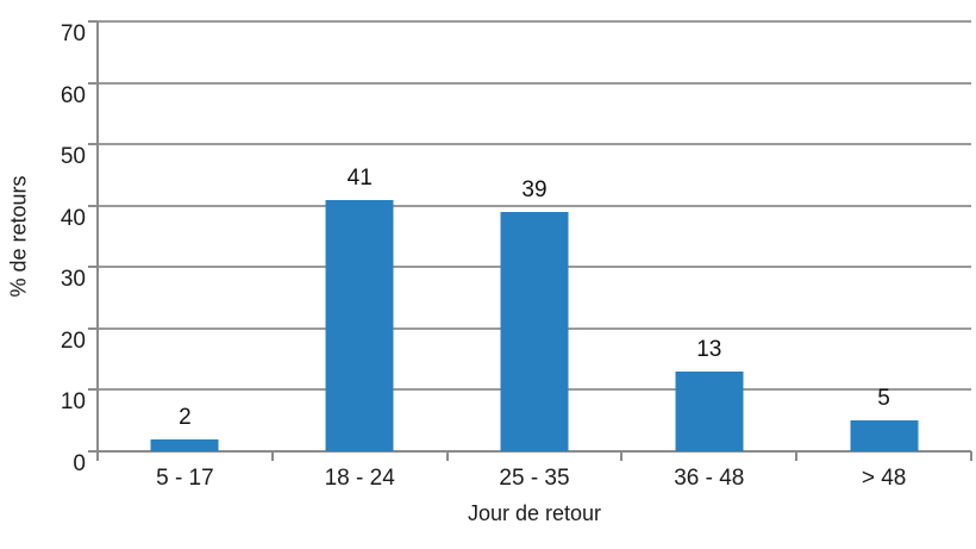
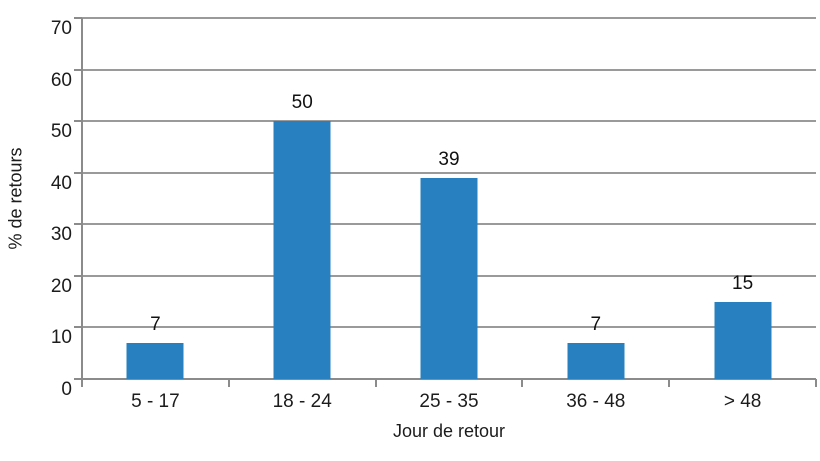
5 - 17: 2 -> 7
18 - 24: 41 -> 50
36 - 48: 13 -> 7
> 48: 5 -> 15
